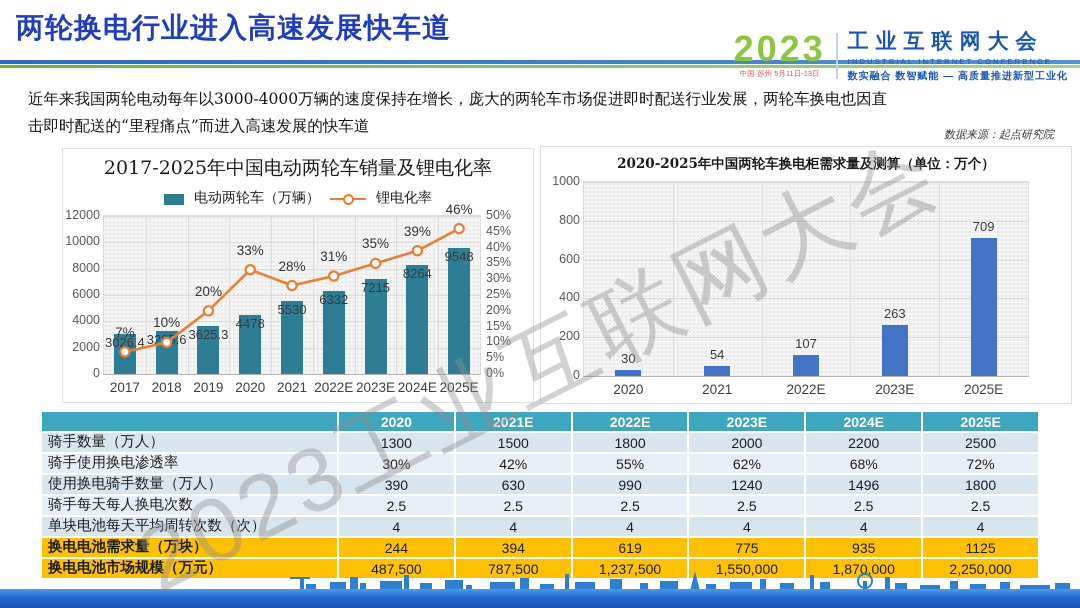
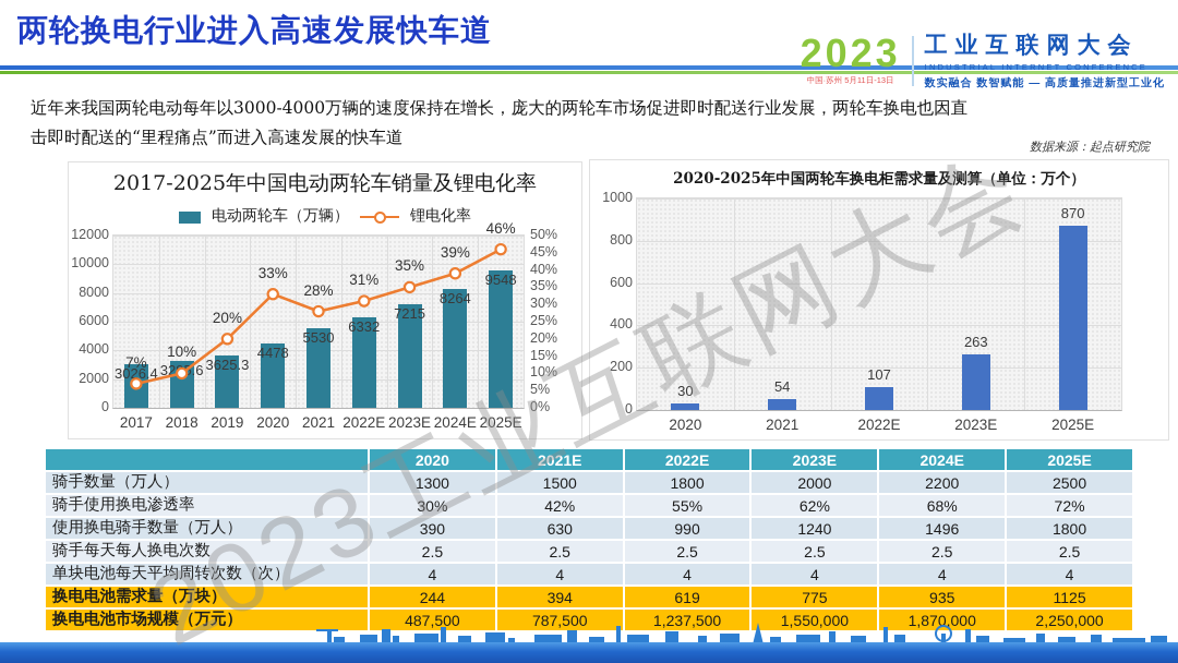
2020-2025年中国两轮车换电柜需求量及测算（单位：万个）/2025E: 709 -> 870
